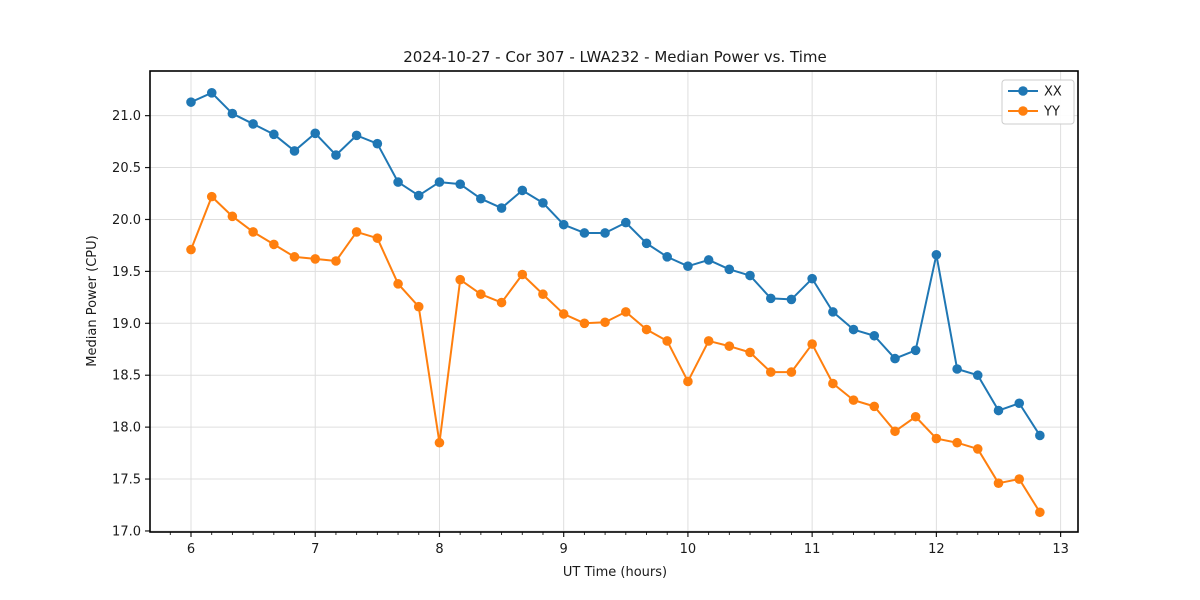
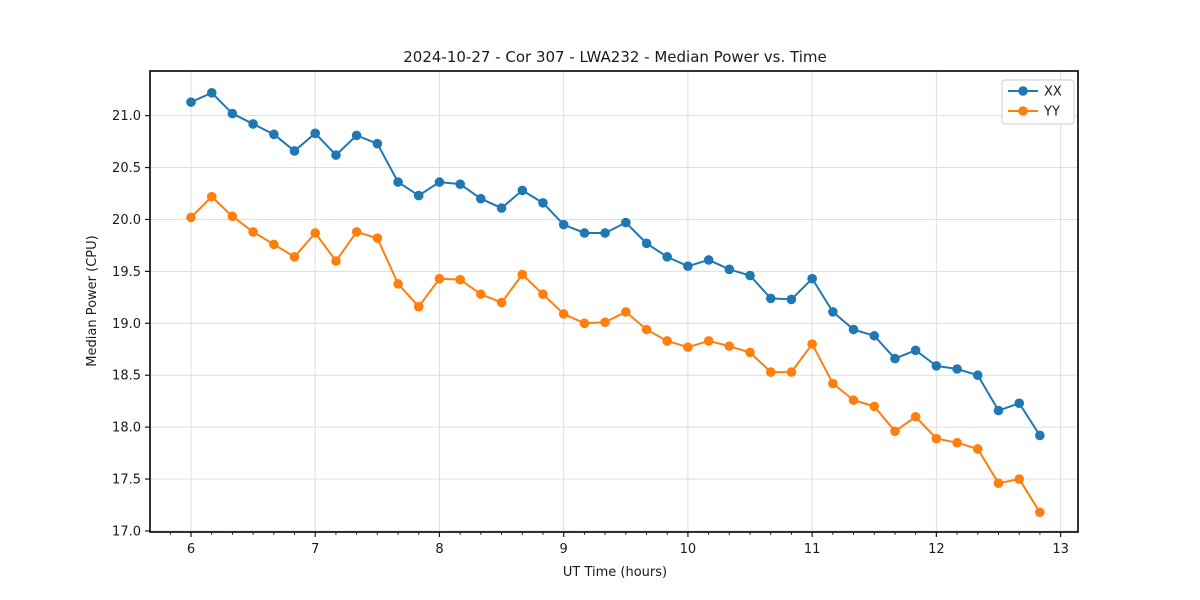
YY/6: 19.71 -> 20.02
YY/7: 19.62 -> 19.87
YY/8: 17.85 -> 19.43
YY/10: 18.44 -> 18.77
XX/12: 19.66 -> 18.59
